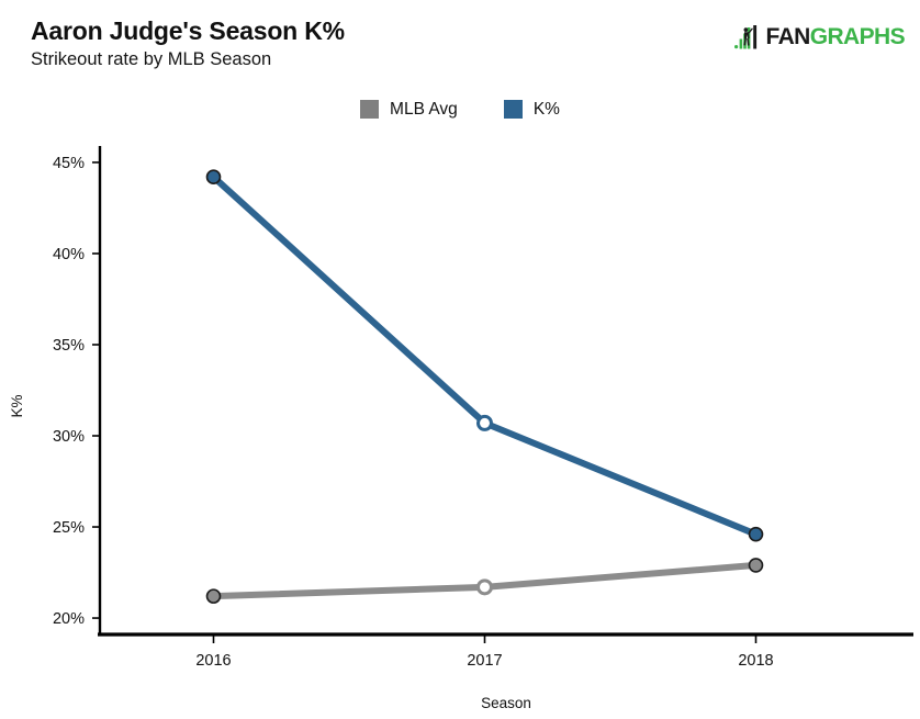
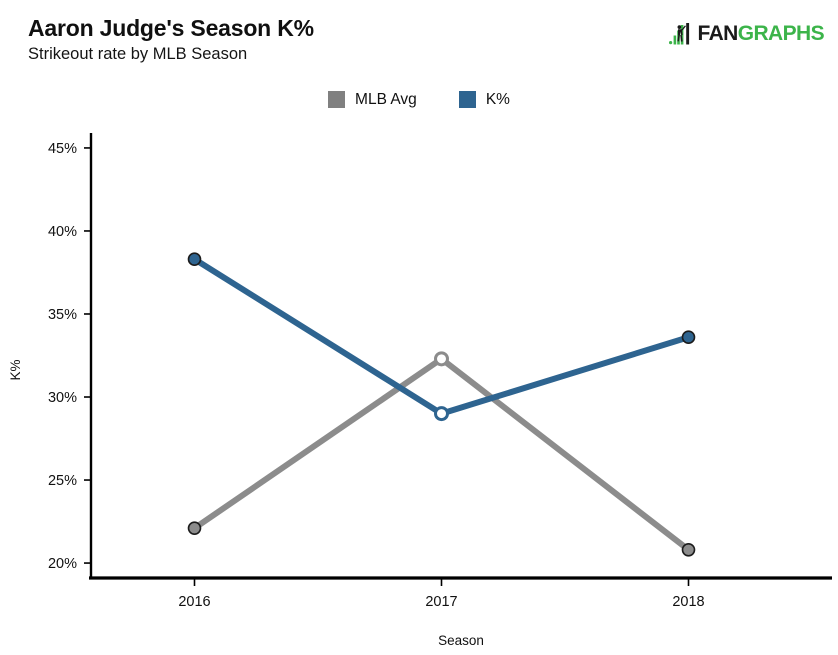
MLB Avg/2016: 21.2% -> 22.1%
K%/2016: 44.2% -> 38.3%
MLB Avg/2017: 21.7% -> 32.3%
K%/2017: 30.7% -> 29.0%
MLB Avg/2018: 22.9% -> 20.8%
K%/2018: 24.6% -> 33.6%
